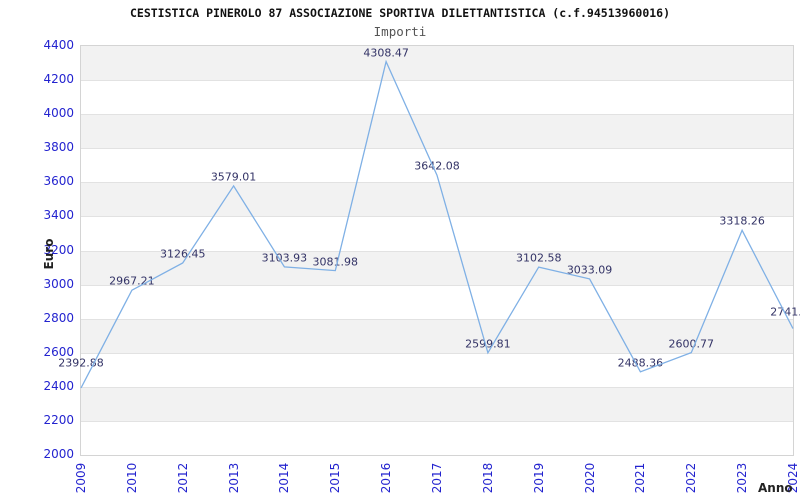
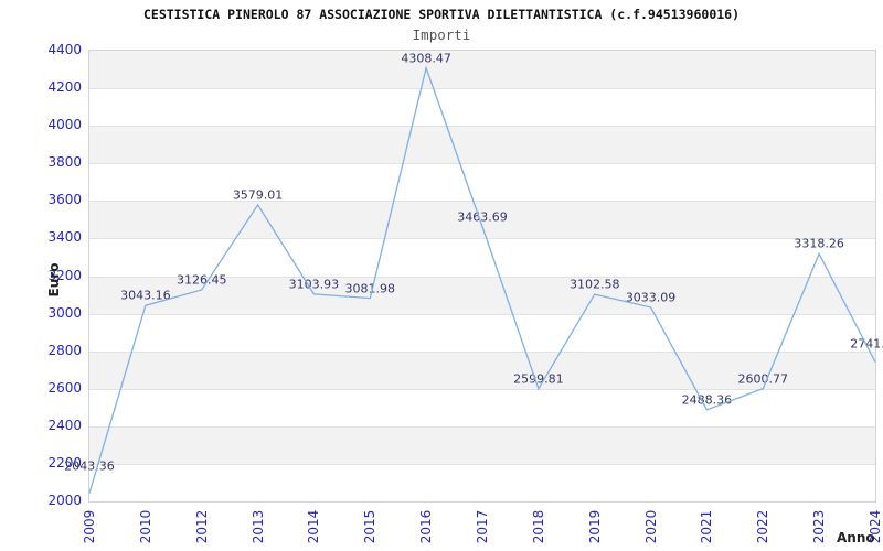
2009: 2392.88 -> 2043.36
2010: 2967.21 -> 3043.16
2017: 3642.08 -> 3463.69
